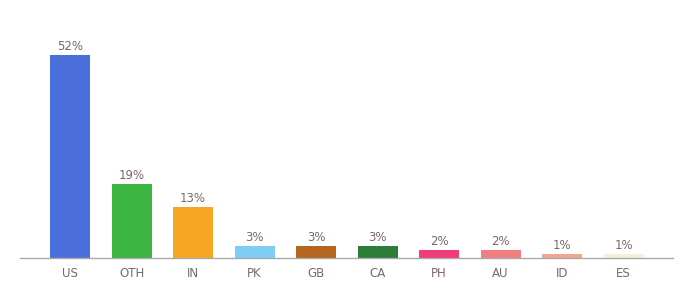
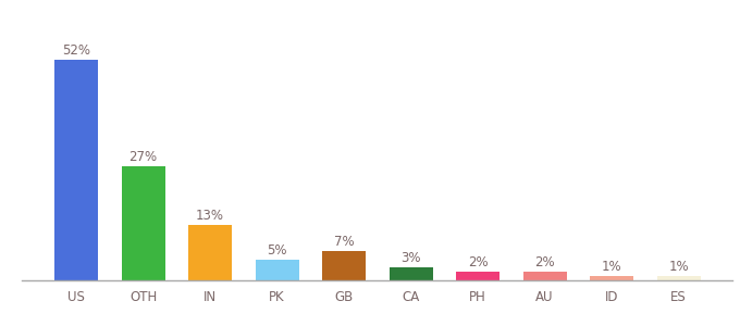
OTH: 19% -> 27%
PK: 3% -> 5%
GB: 3% -> 7%
